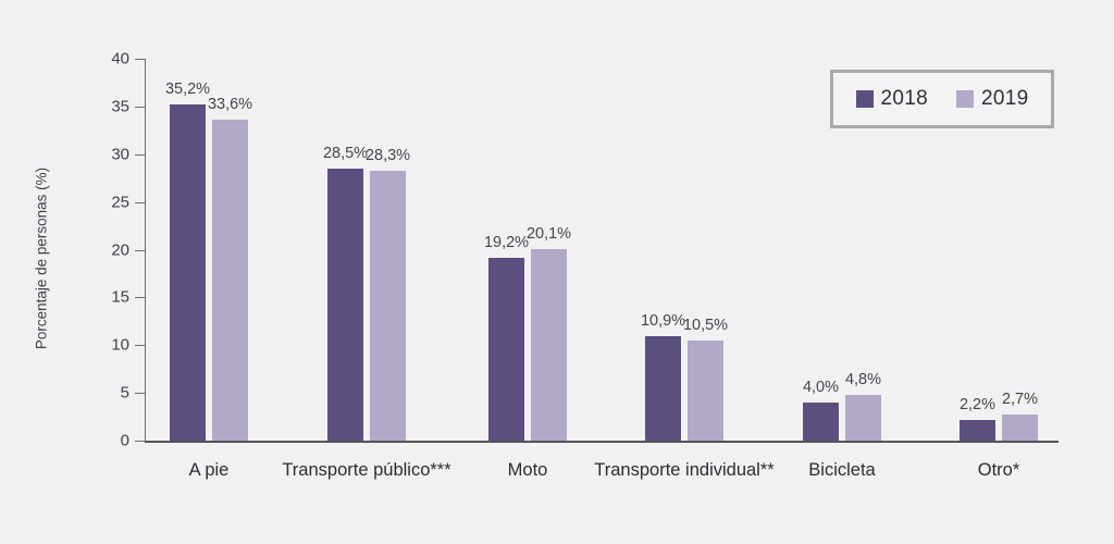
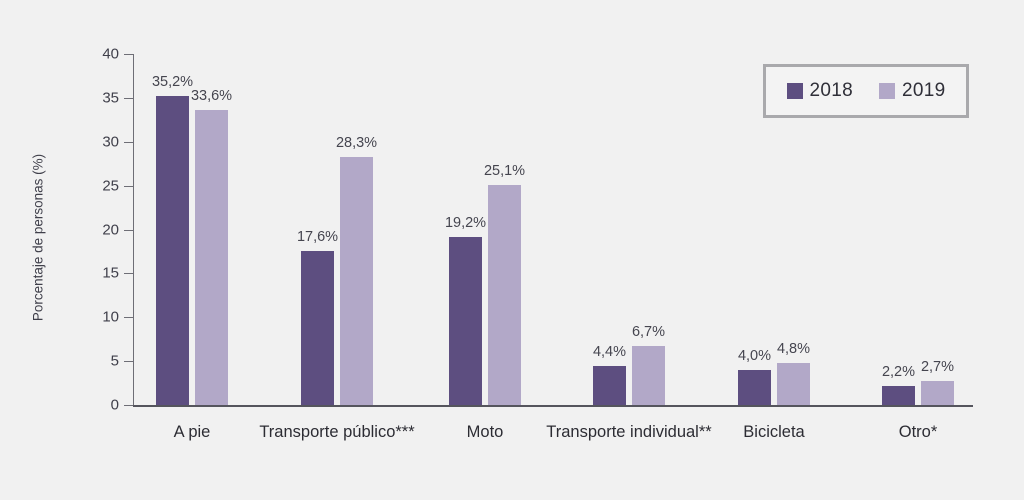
2018/Transporte público***: 28,5% -> 17,6%
2019/Moto: 20,1% -> 25,1%
2018/Transporte individual**: 10,9% -> 4,4%
2019/Transporte individual**: 10,5% -> 6,7%
